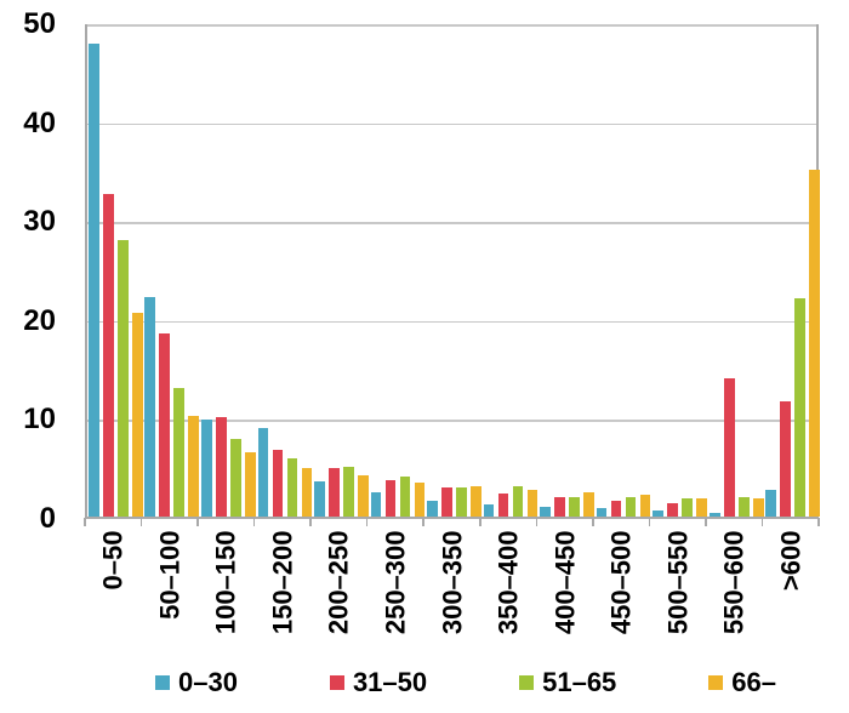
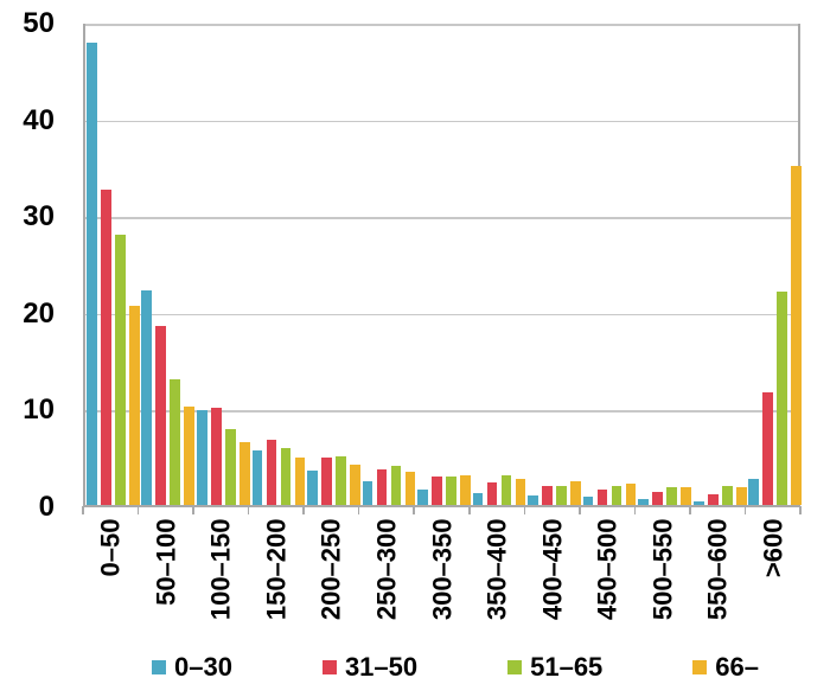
0–30/150–200: 9 -> 6
31–50/550–600: 14 -> 1
